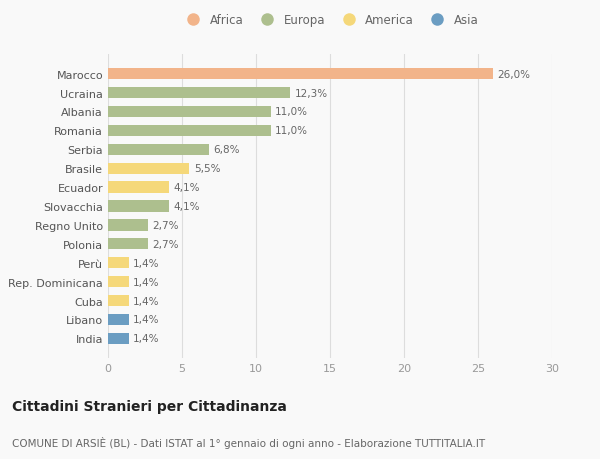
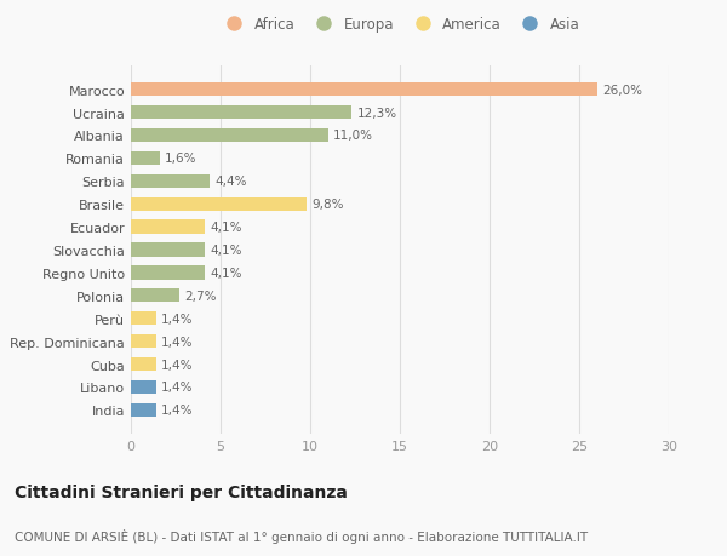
Romania: 11,0% -> 1,6%
Serbia: 6,8% -> 4,4%
Brasile: 5,5% -> 9,8%
Regno Unito: 2,7% -> 4,1%
